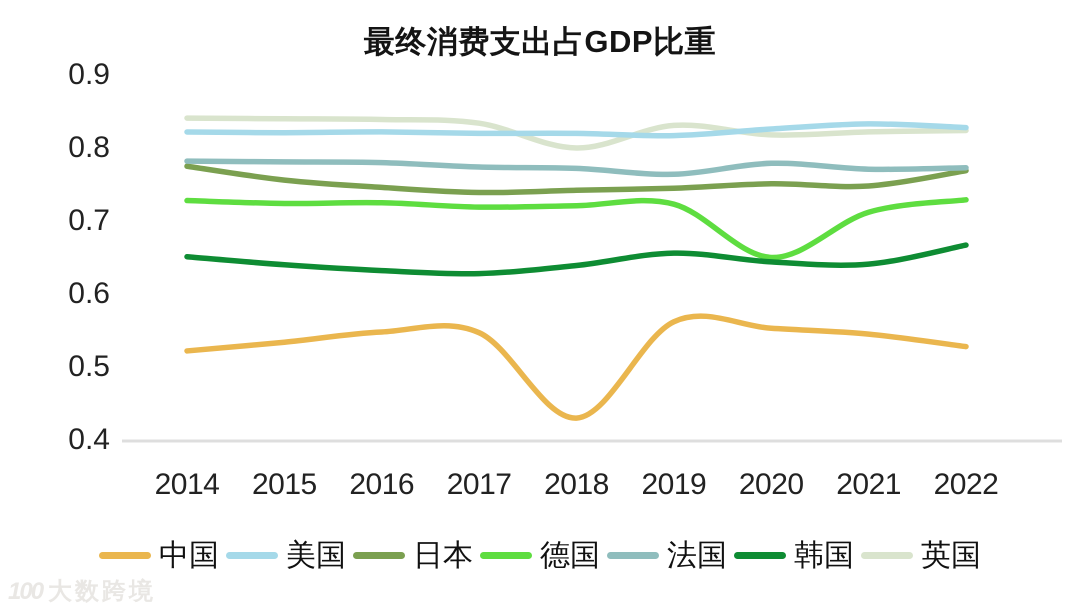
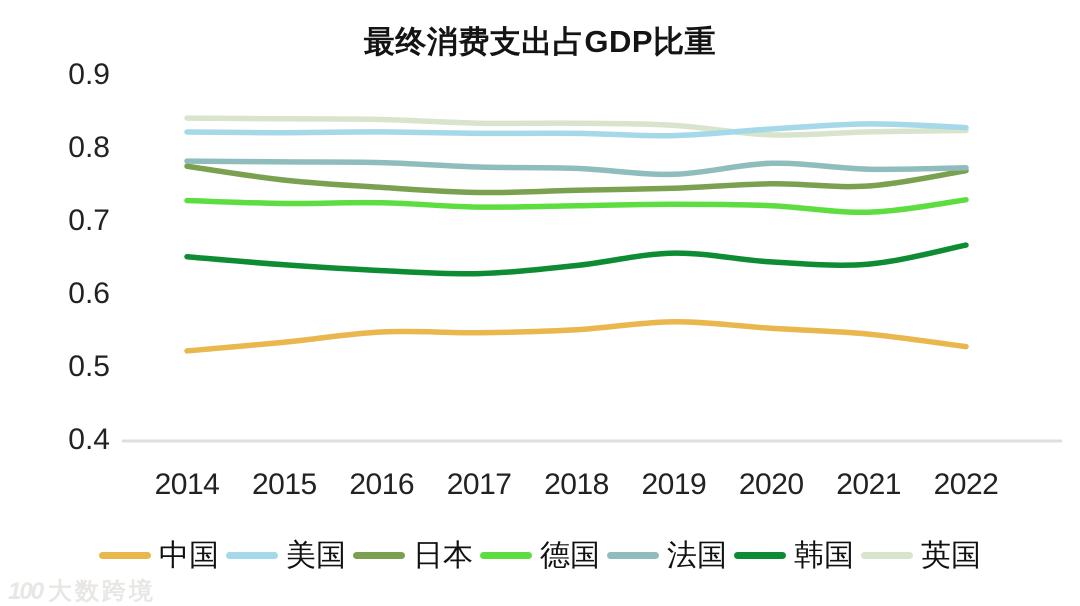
中国/2018: 0.43 -> 0.55
英国/2018: 0.80 -> 0.83
德国/2020: 0.65 -> 0.72
